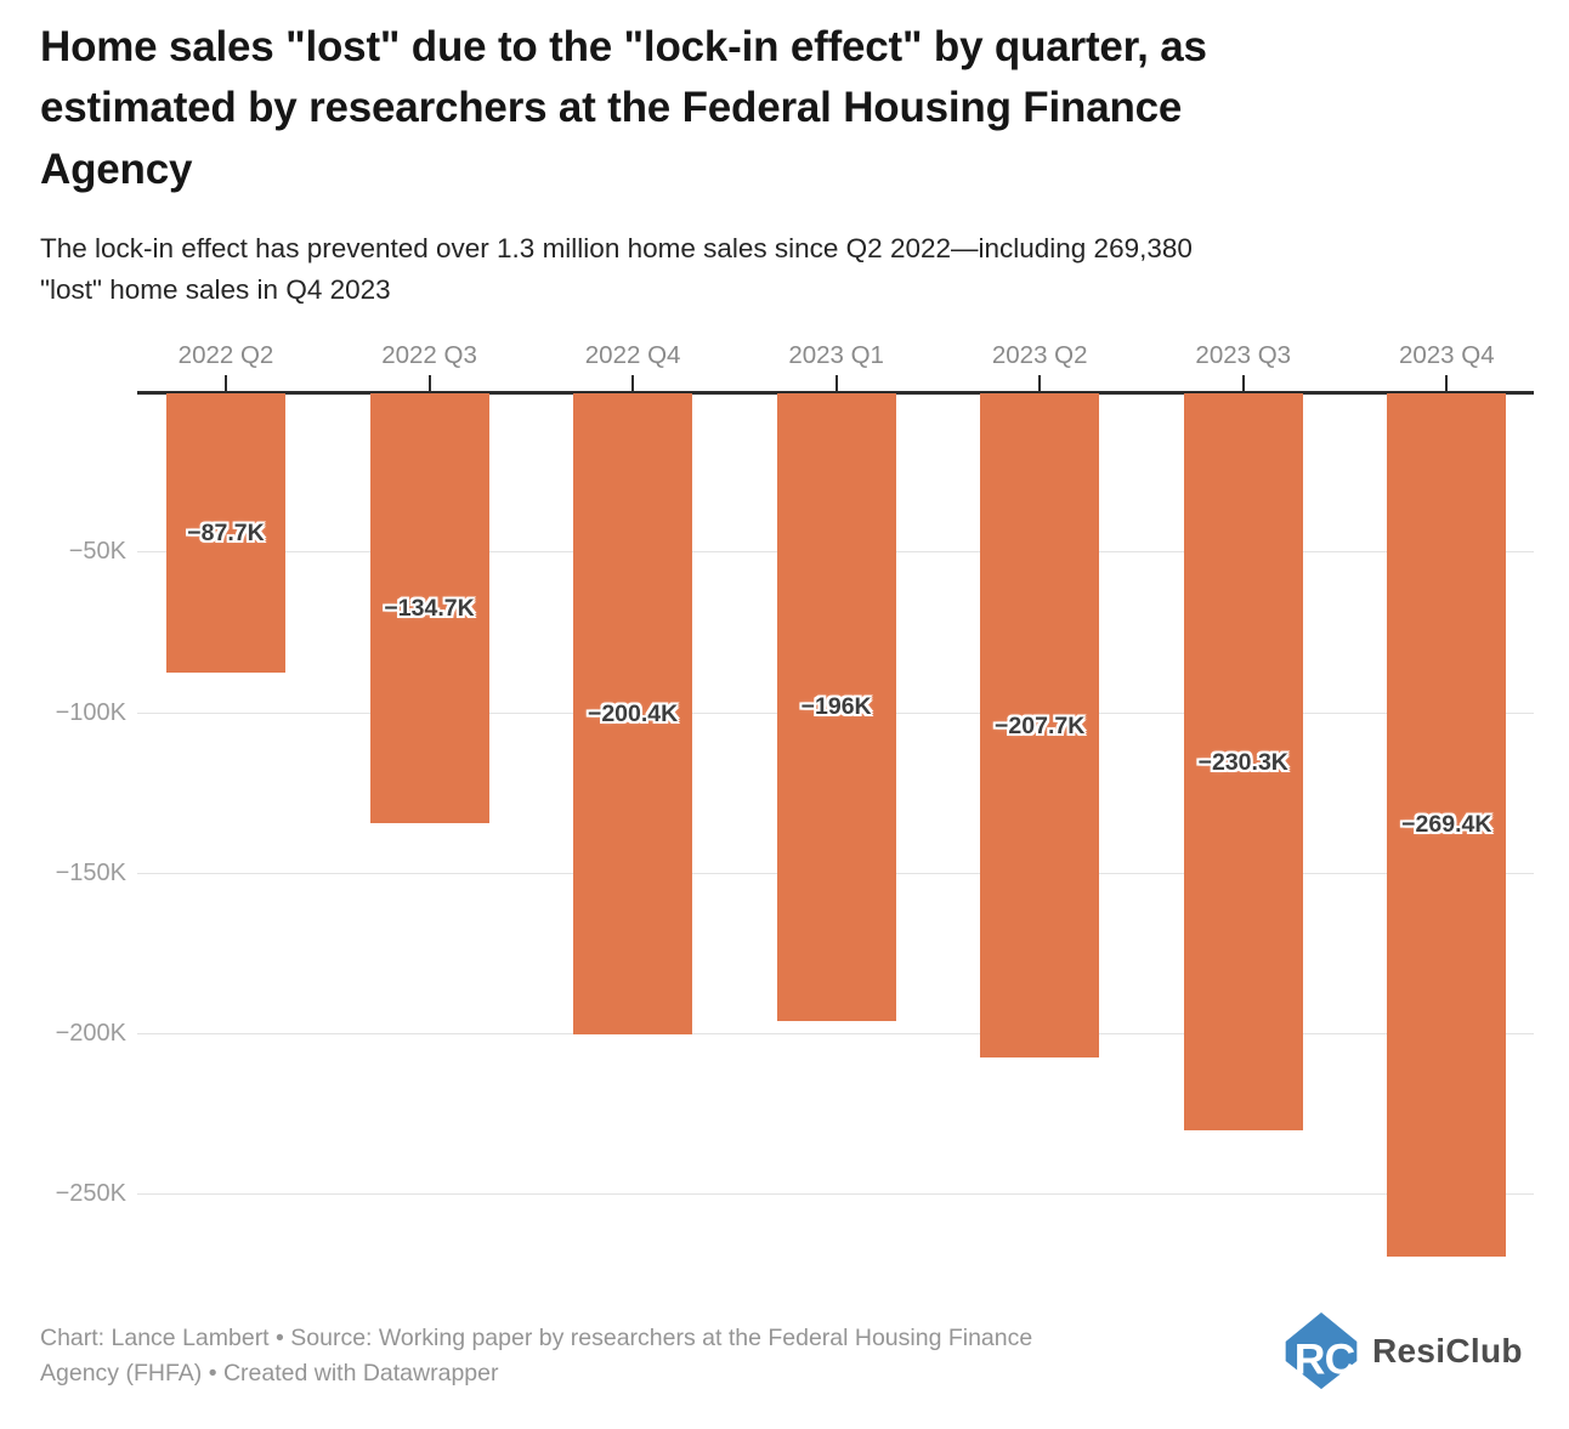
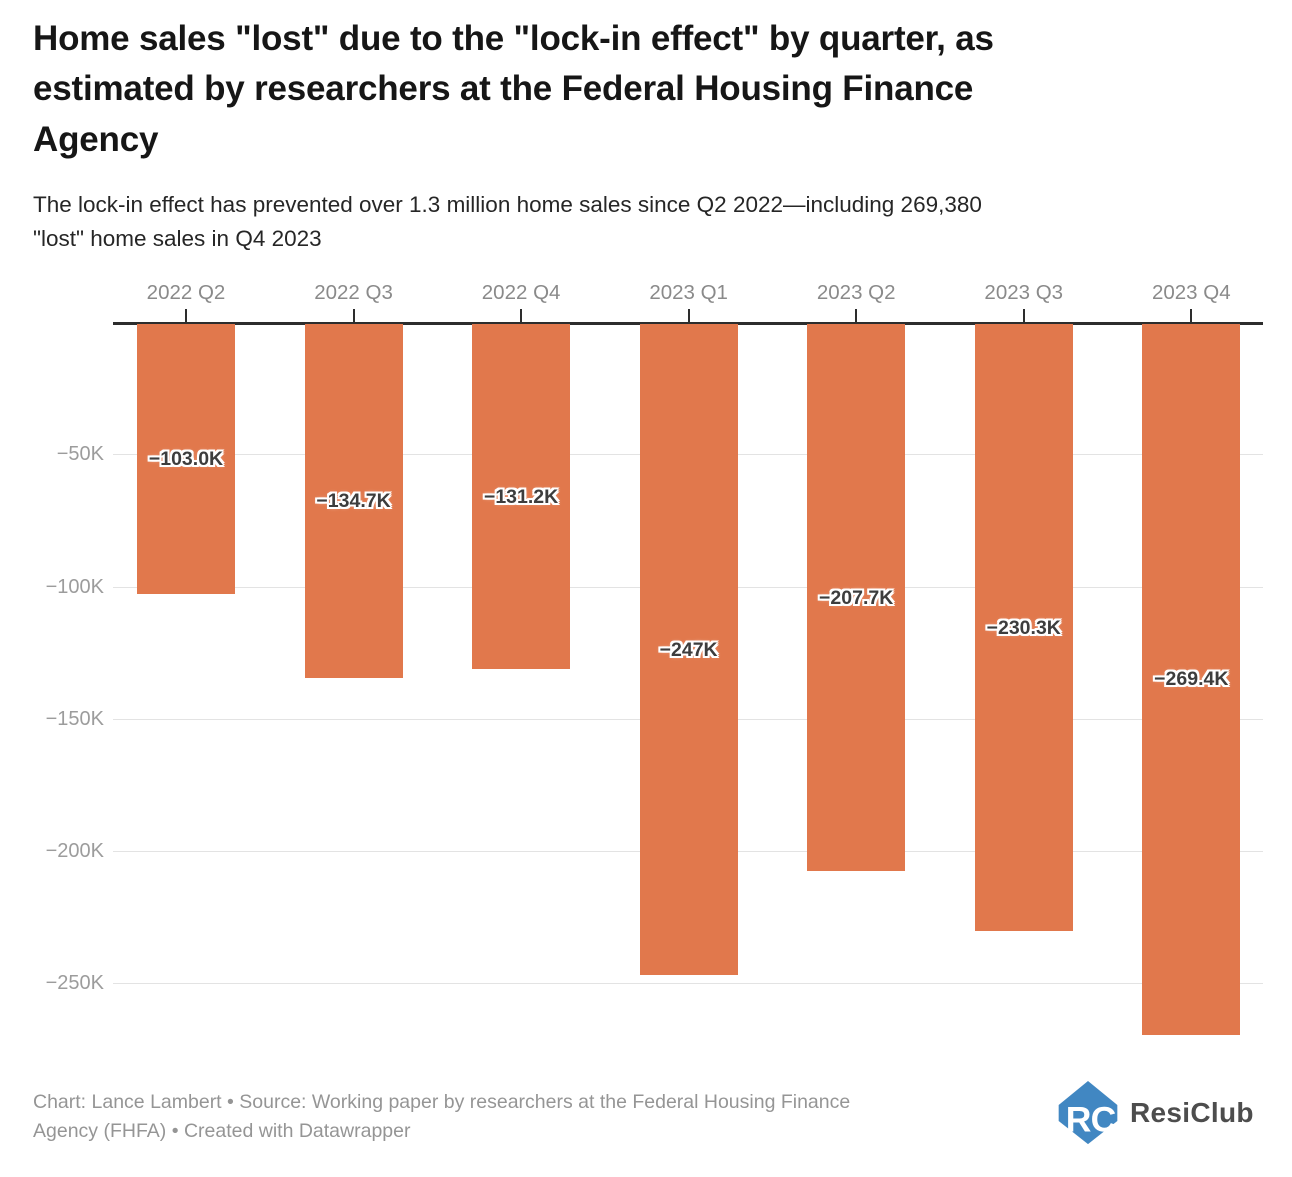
2022 Q2: −87.7K -> −103.0K
2022 Q4: −200.4K -> −131.2K
2023 Q1: −196K -> −247K
